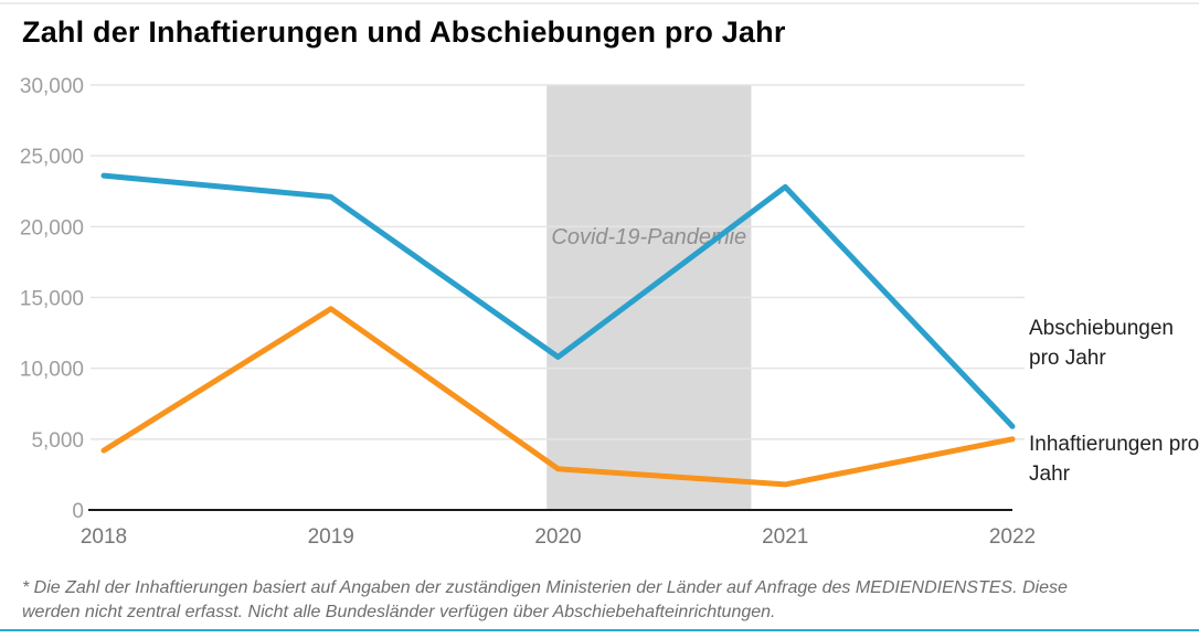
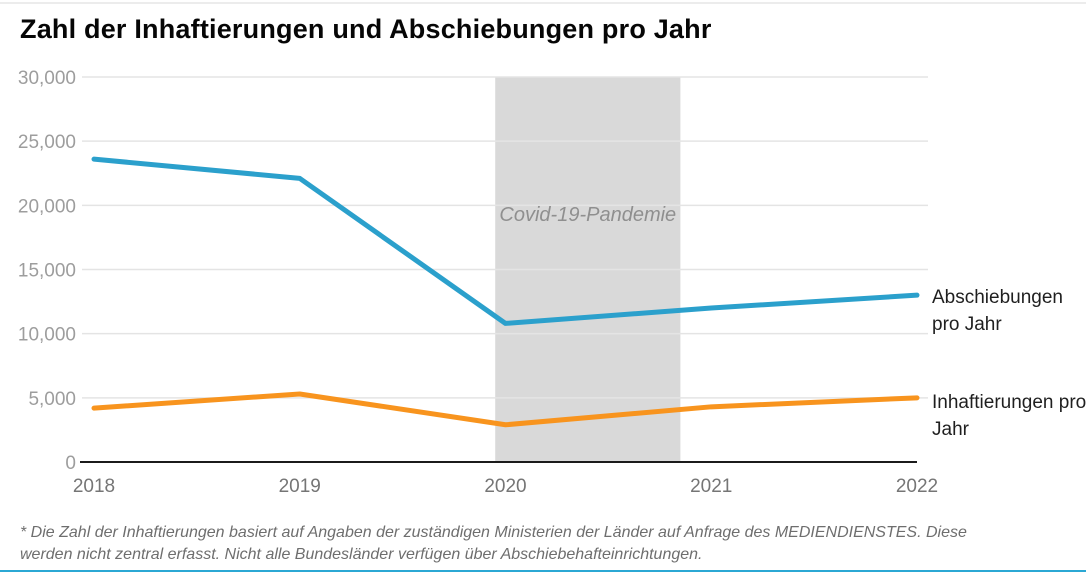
Inhaftierungen pro Jahr/2019: 14200 -> 5300
Abschiebungen pro Jahr/2021: 22800 -> 12000
Inhaftierungen pro Jahr/2021: 1800 -> 4300
Abschiebungen pro Jahr/2022: 5900 -> 13000
